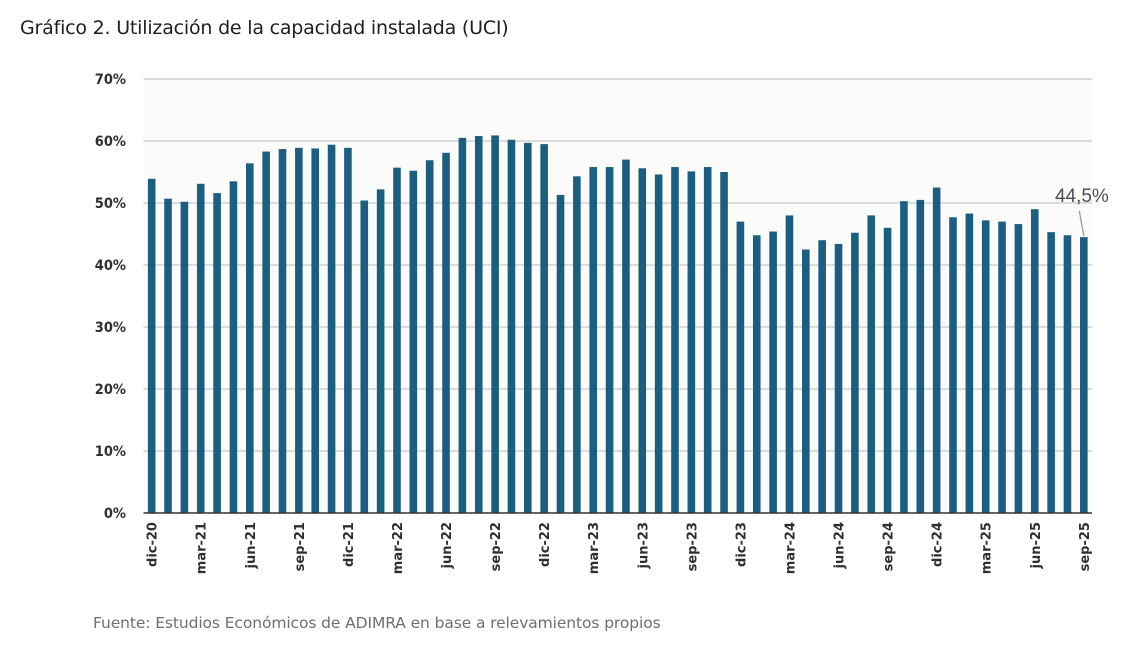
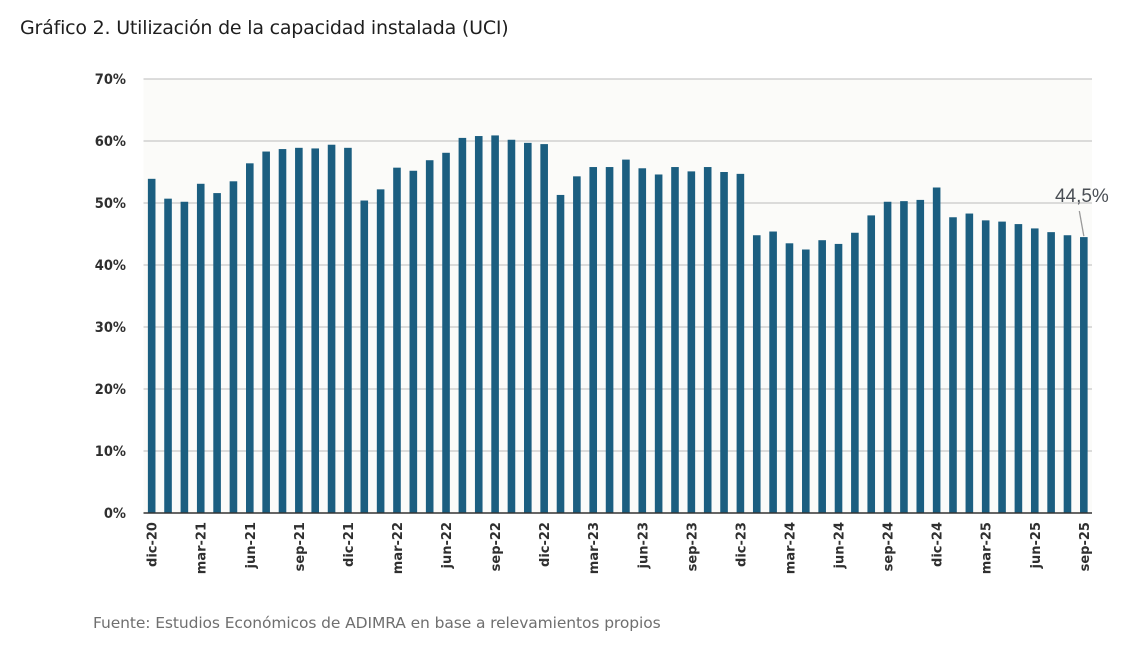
dic-23: 47% -> 55%
mar-24: 48% -> 44%
sep-24: 46% -> 50%
jun-25: 49% -> 46%
